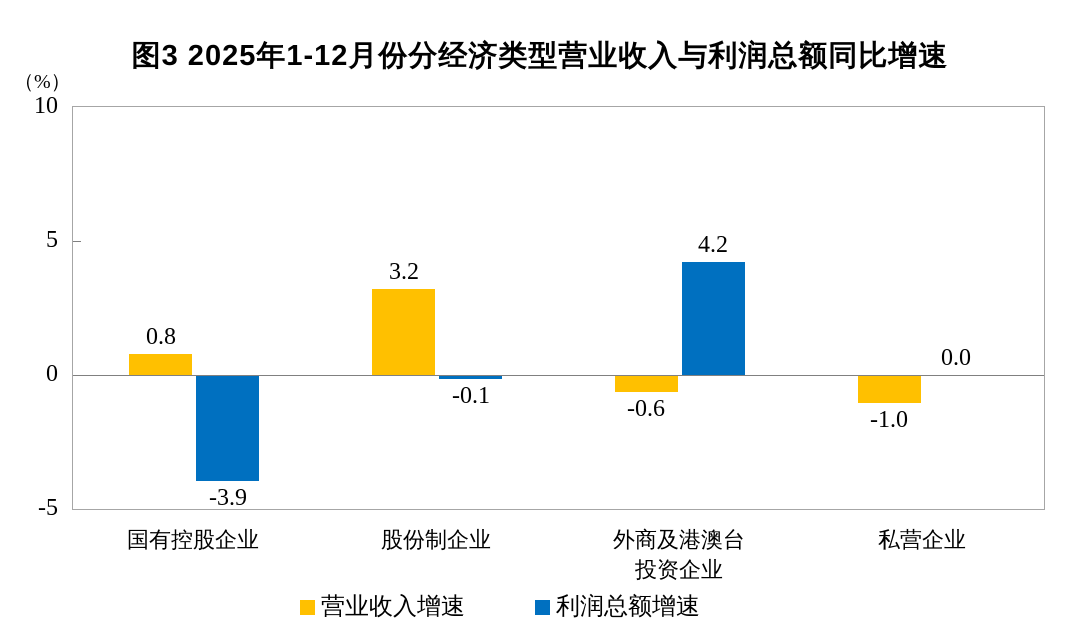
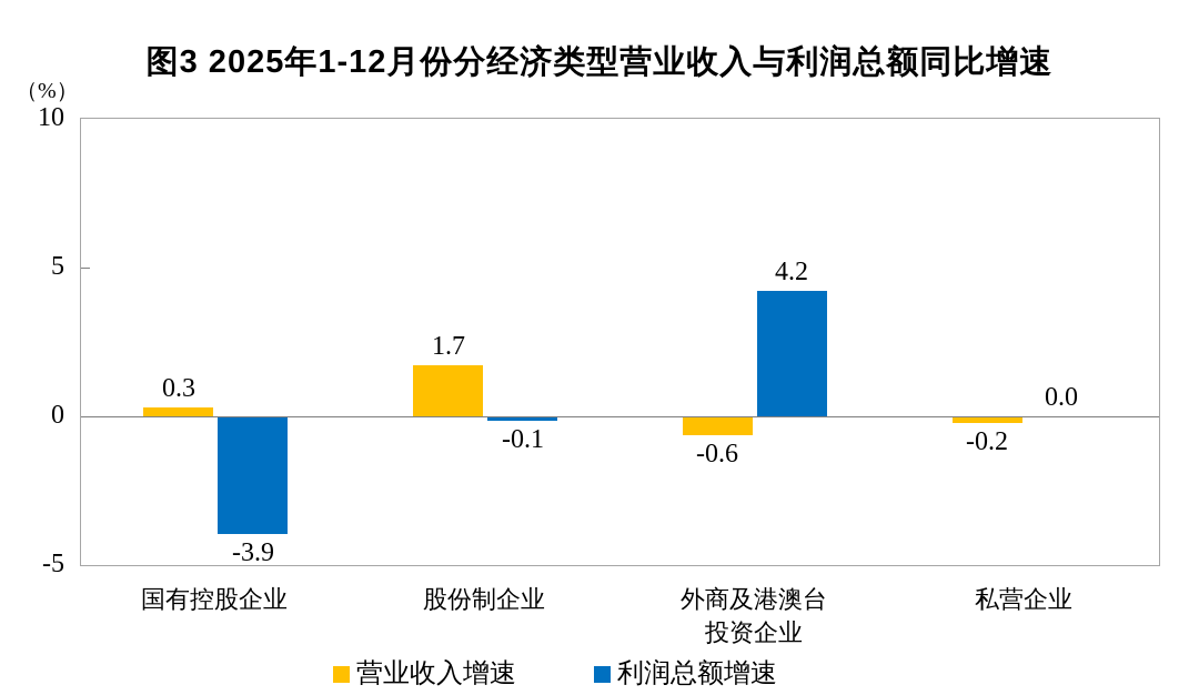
营业收入增速/国有控股企业: 0.8 -> 0.3
营业收入增速/股份制企业: 3.2 -> 1.7
营业收入增速/私营企业: -1.0 -> -0.2
